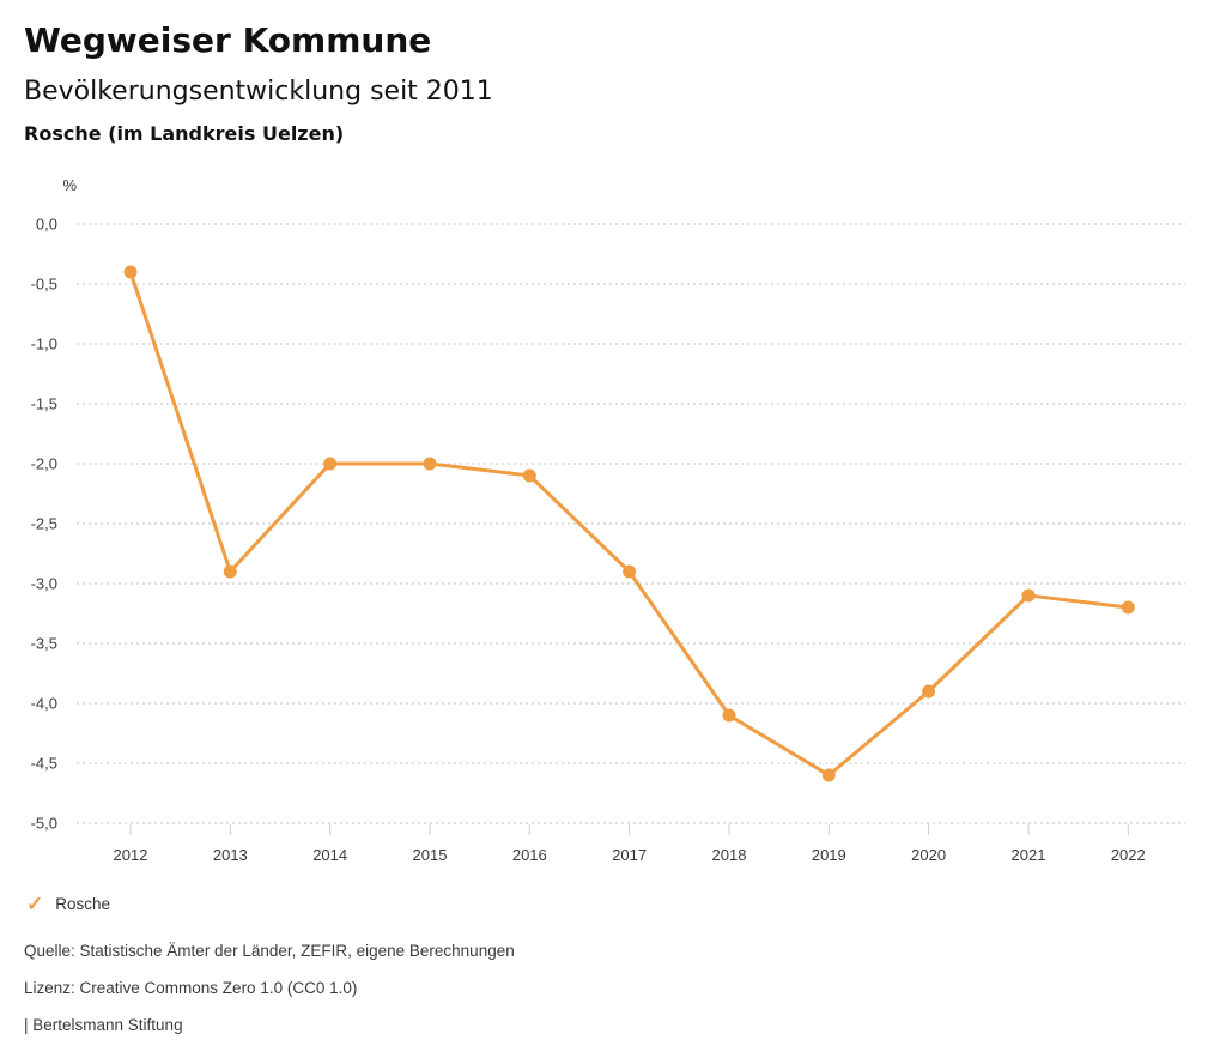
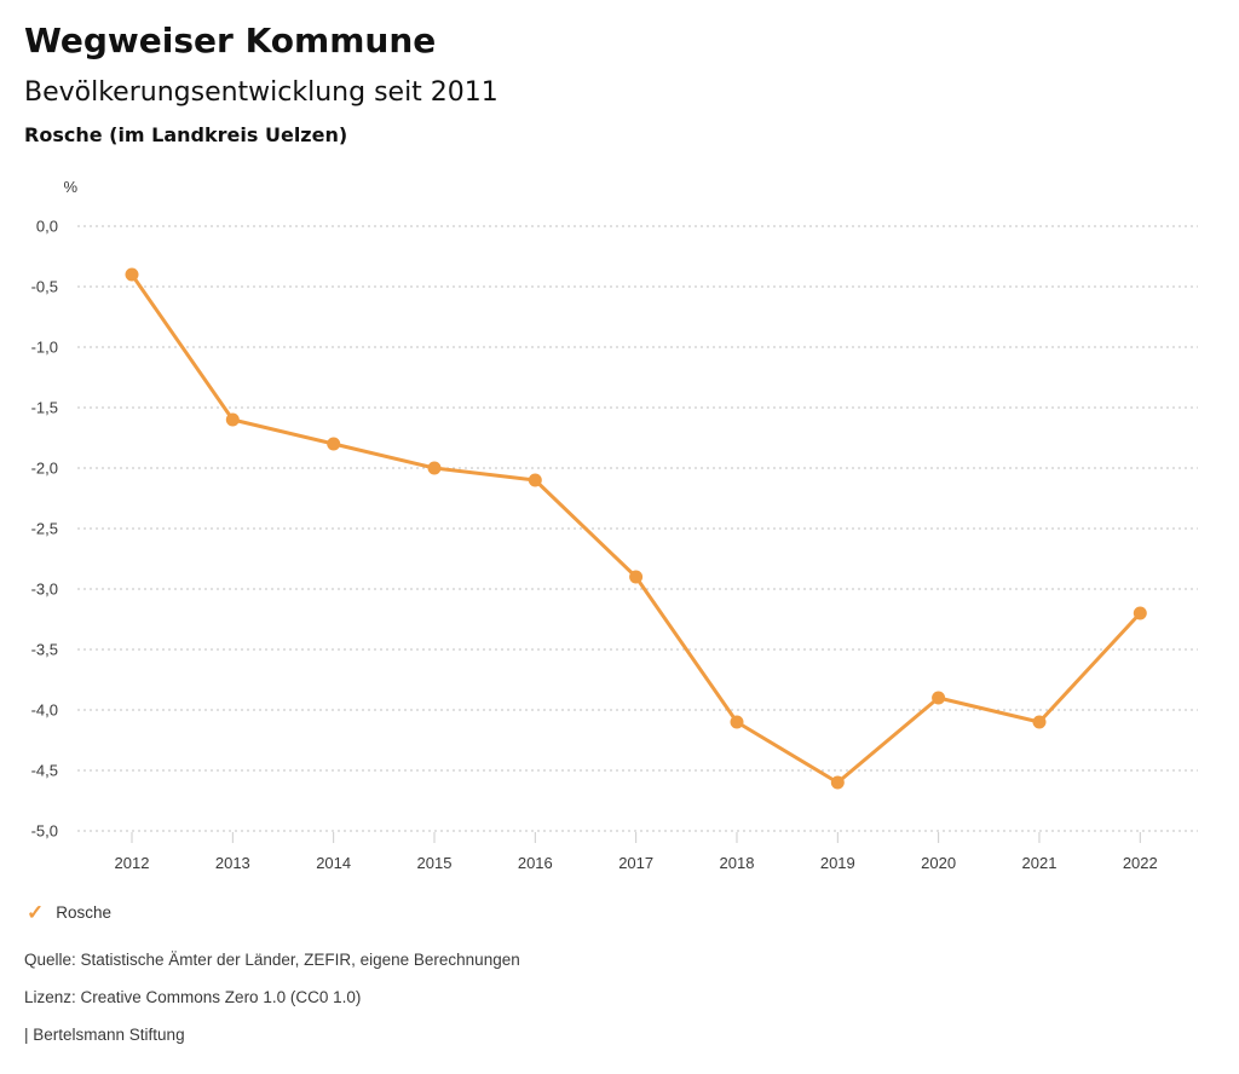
2013: -2,9 -> -1,6
2014: -2,0 -> -1,8
2021: -3,1 -> -4,1
